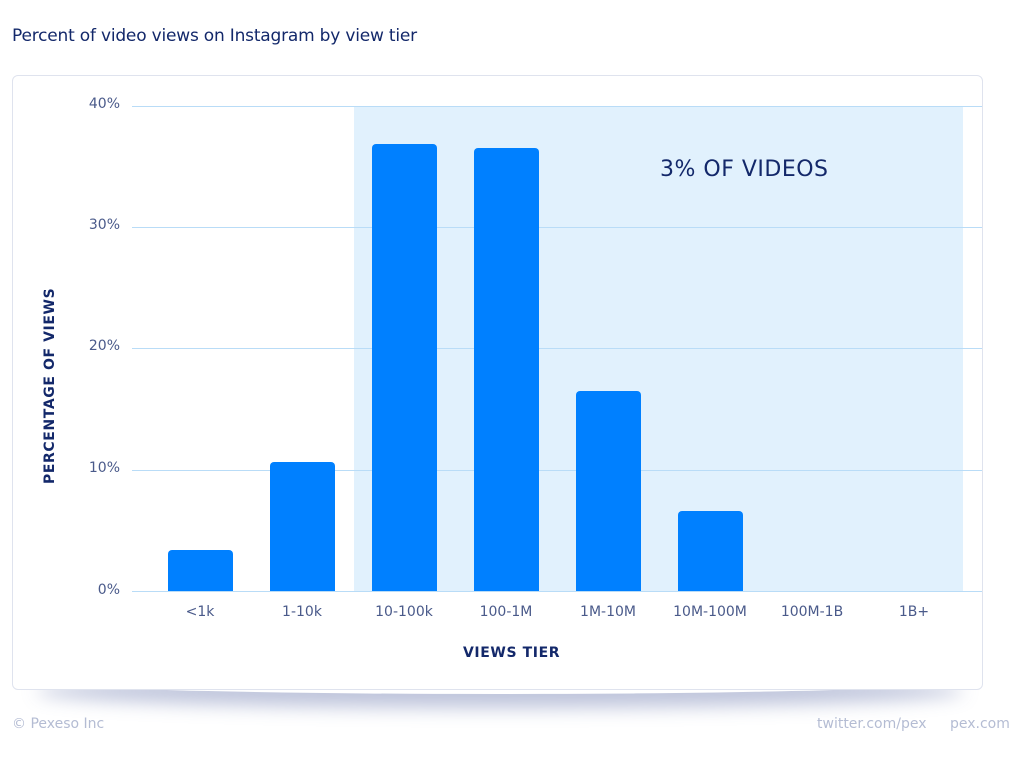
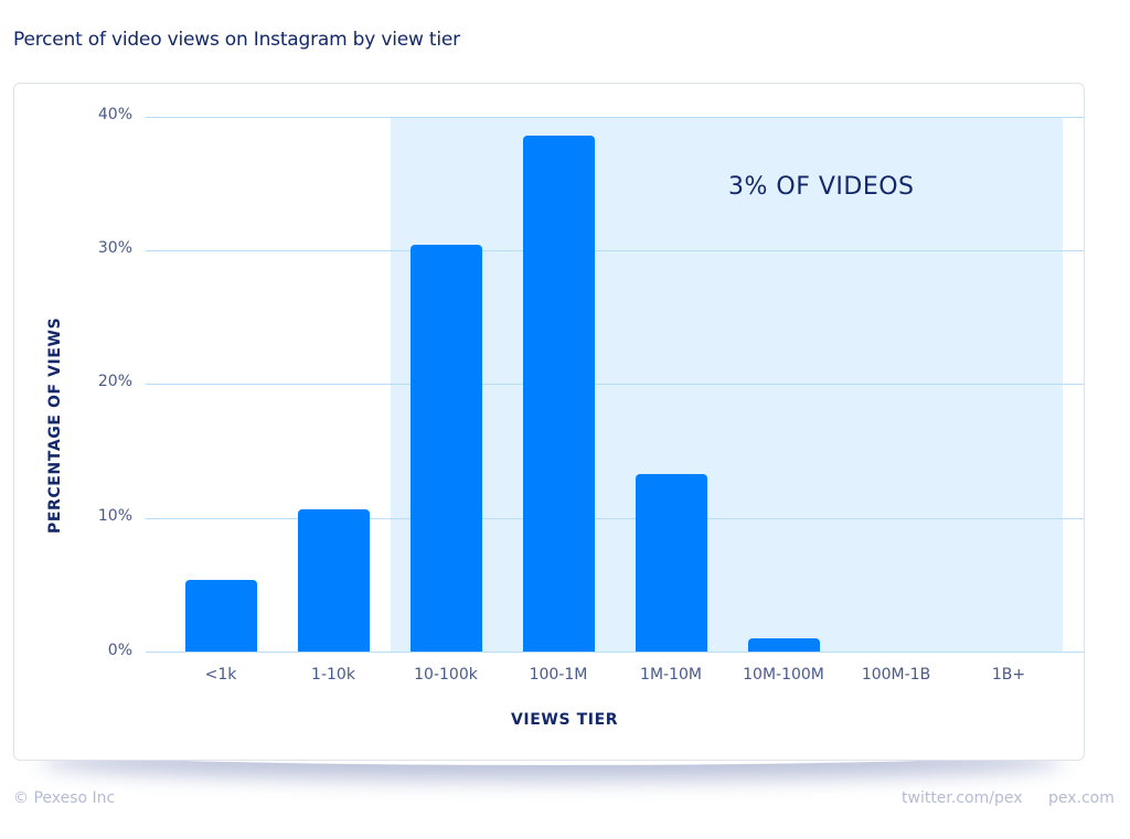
<1k: 3.4% -> 5.4%
10-100k: 36.9% -> 30.4%
100-1M: 36.5% -> 38.6%
1M-10M: 16.5% -> 13.3%
10M-100M: 6.6% -> 1.0%
